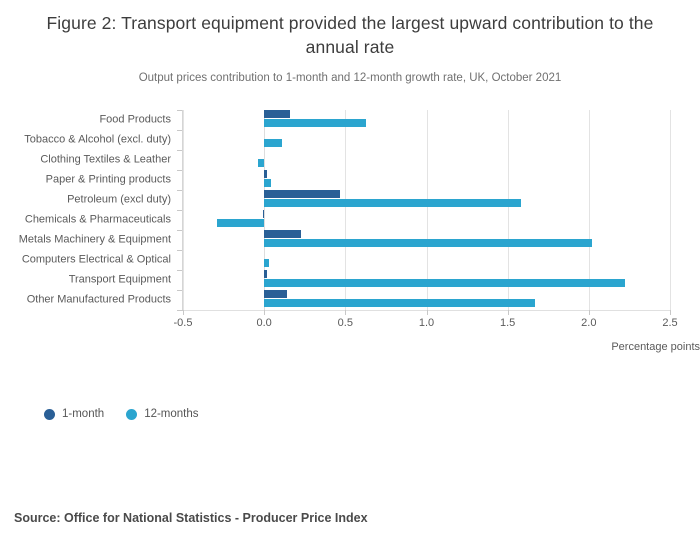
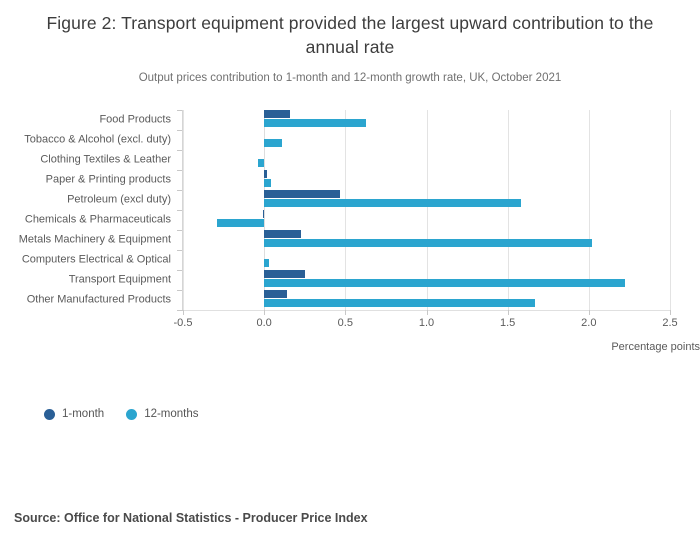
1-month/Transport Equipment: 0.02 -> 0.25
